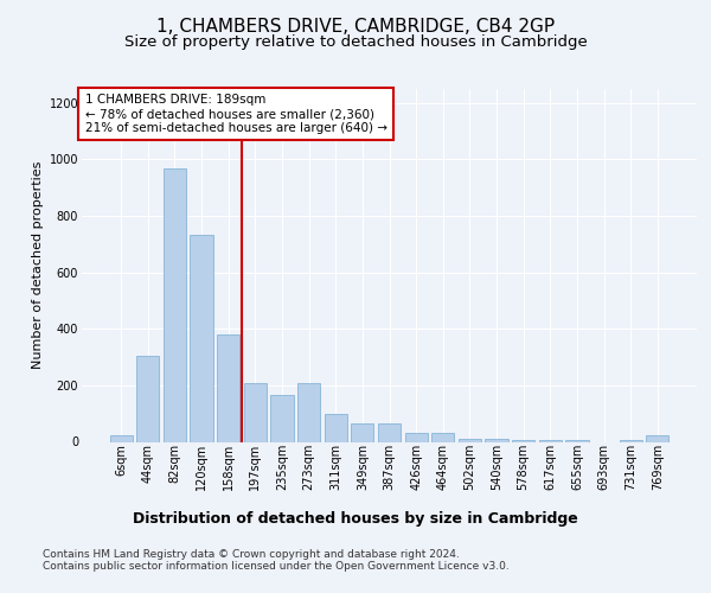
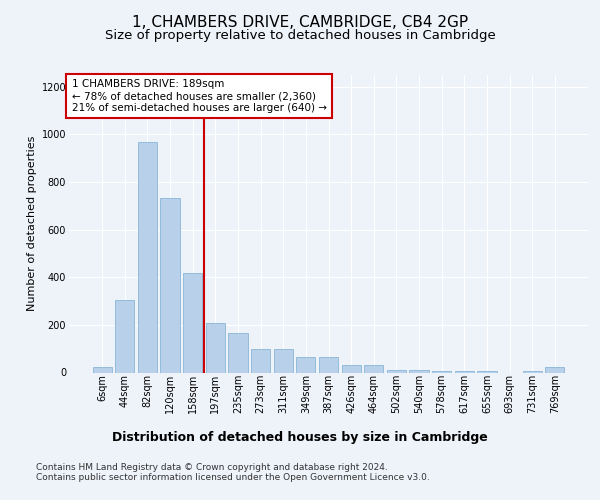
158sqm: 380 -> 420
273sqm: 210 -> 100
